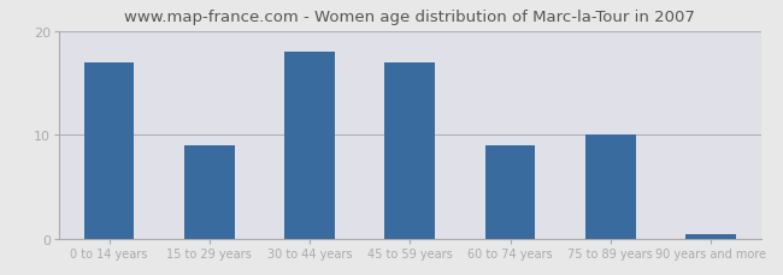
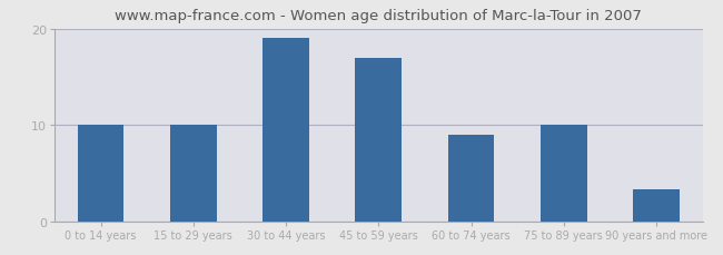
0 to 14 years: 17.0 -> 10.0
15 to 29 years: 9.0 -> 10.0
30 to 44 years: 18.0 -> 19.0
90 years and more: 0.5 -> 3.4
